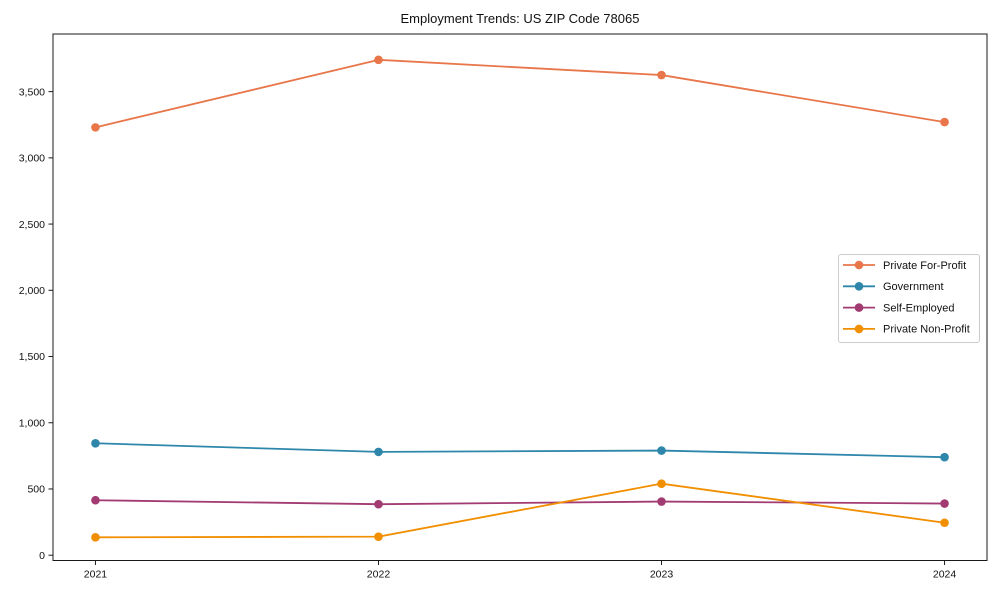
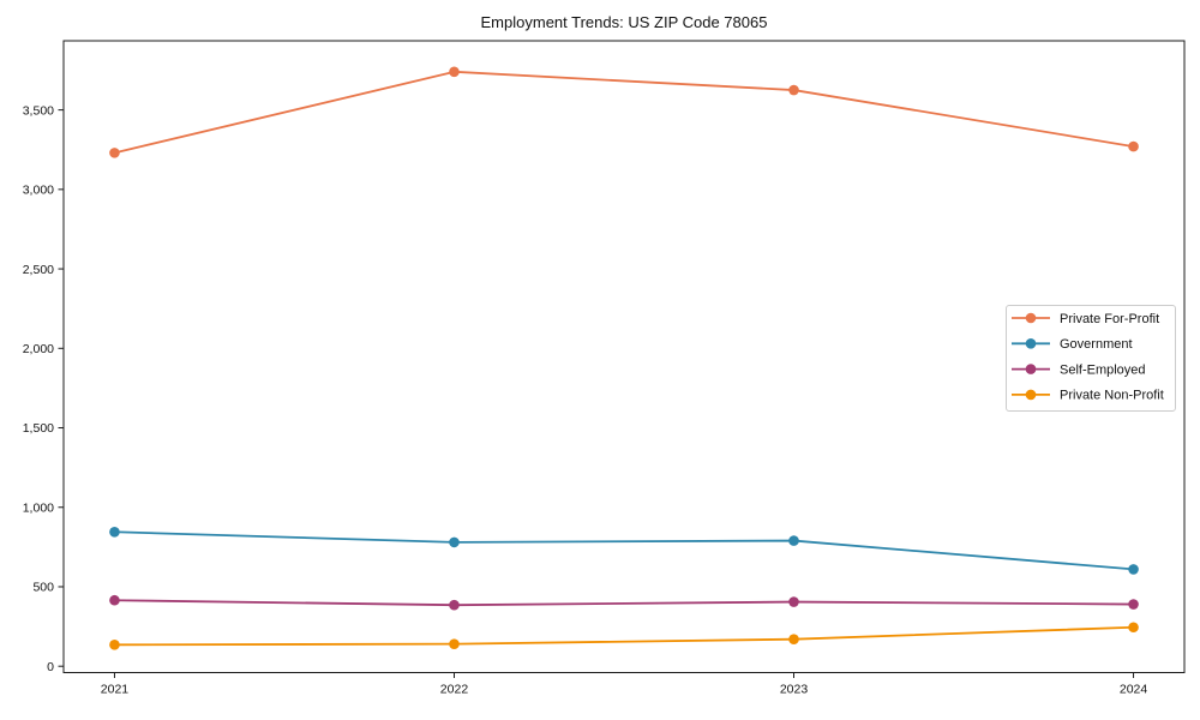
Private Non-Profit/2023: 540 -> 170
Government/2024: 740 -> 610
